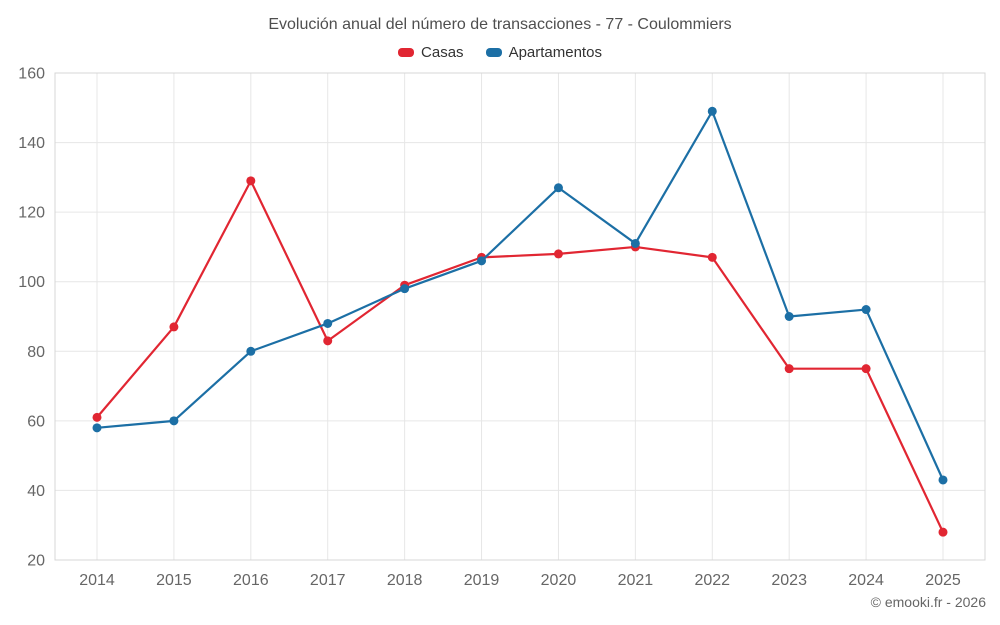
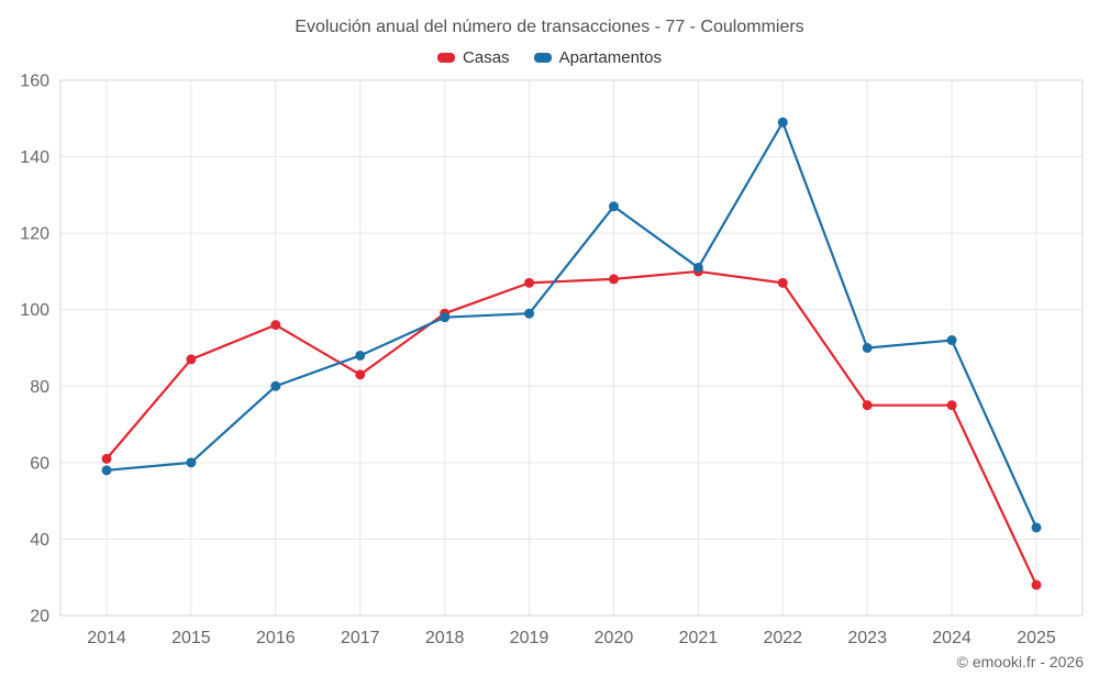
Casas/2016: 129 -> 96
Apartamentos/2019: 106 -> 99
